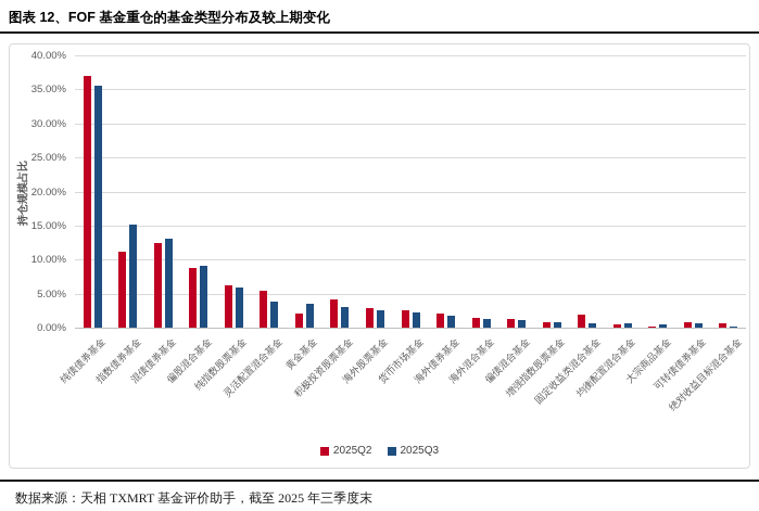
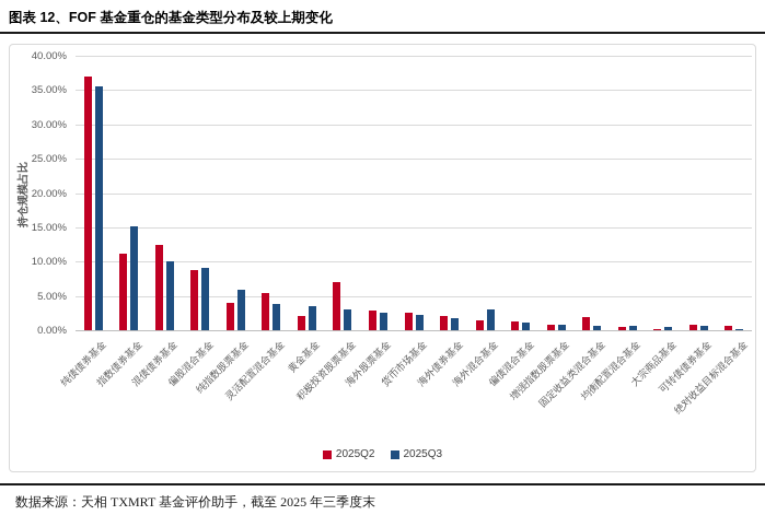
2025Q3/混债债券基金: 13% -> 10%
2025Q2/纯指数股票基金: 6% -> 4%
2025Q2/积极投资股票基金: 4% -> 7%
2025Q3/海外混合基金: 1% -> 3%
